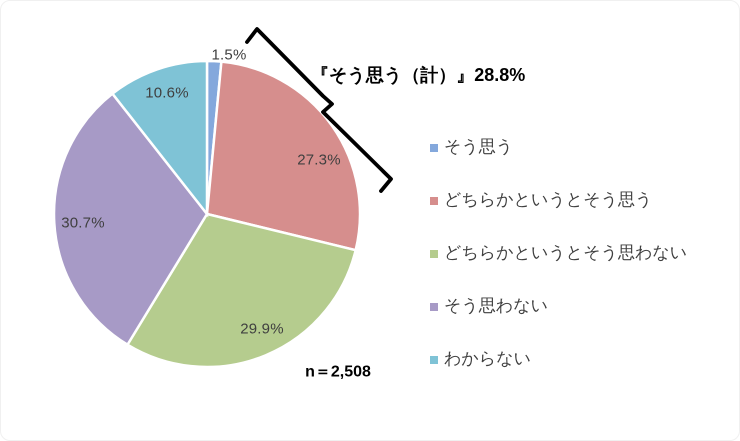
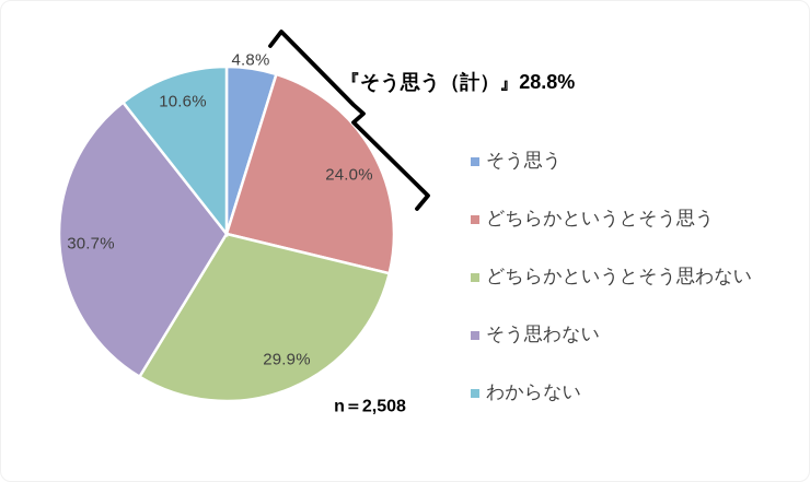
そう思う: 1.5% -> 4.8%
どちらかというとそう思う: 27.3% -> 24.0%
